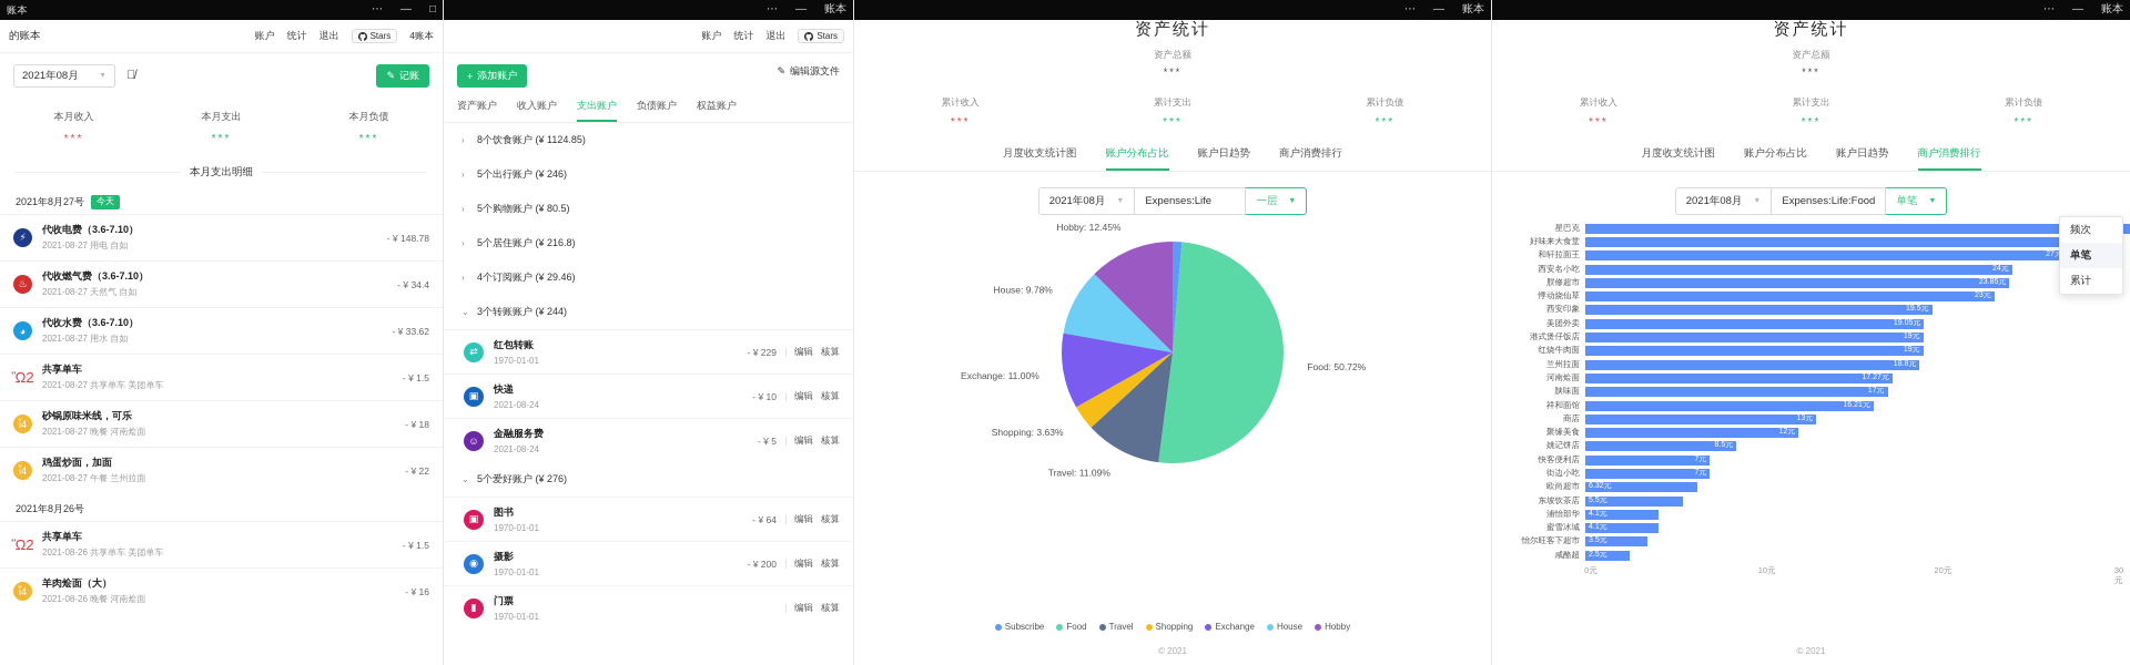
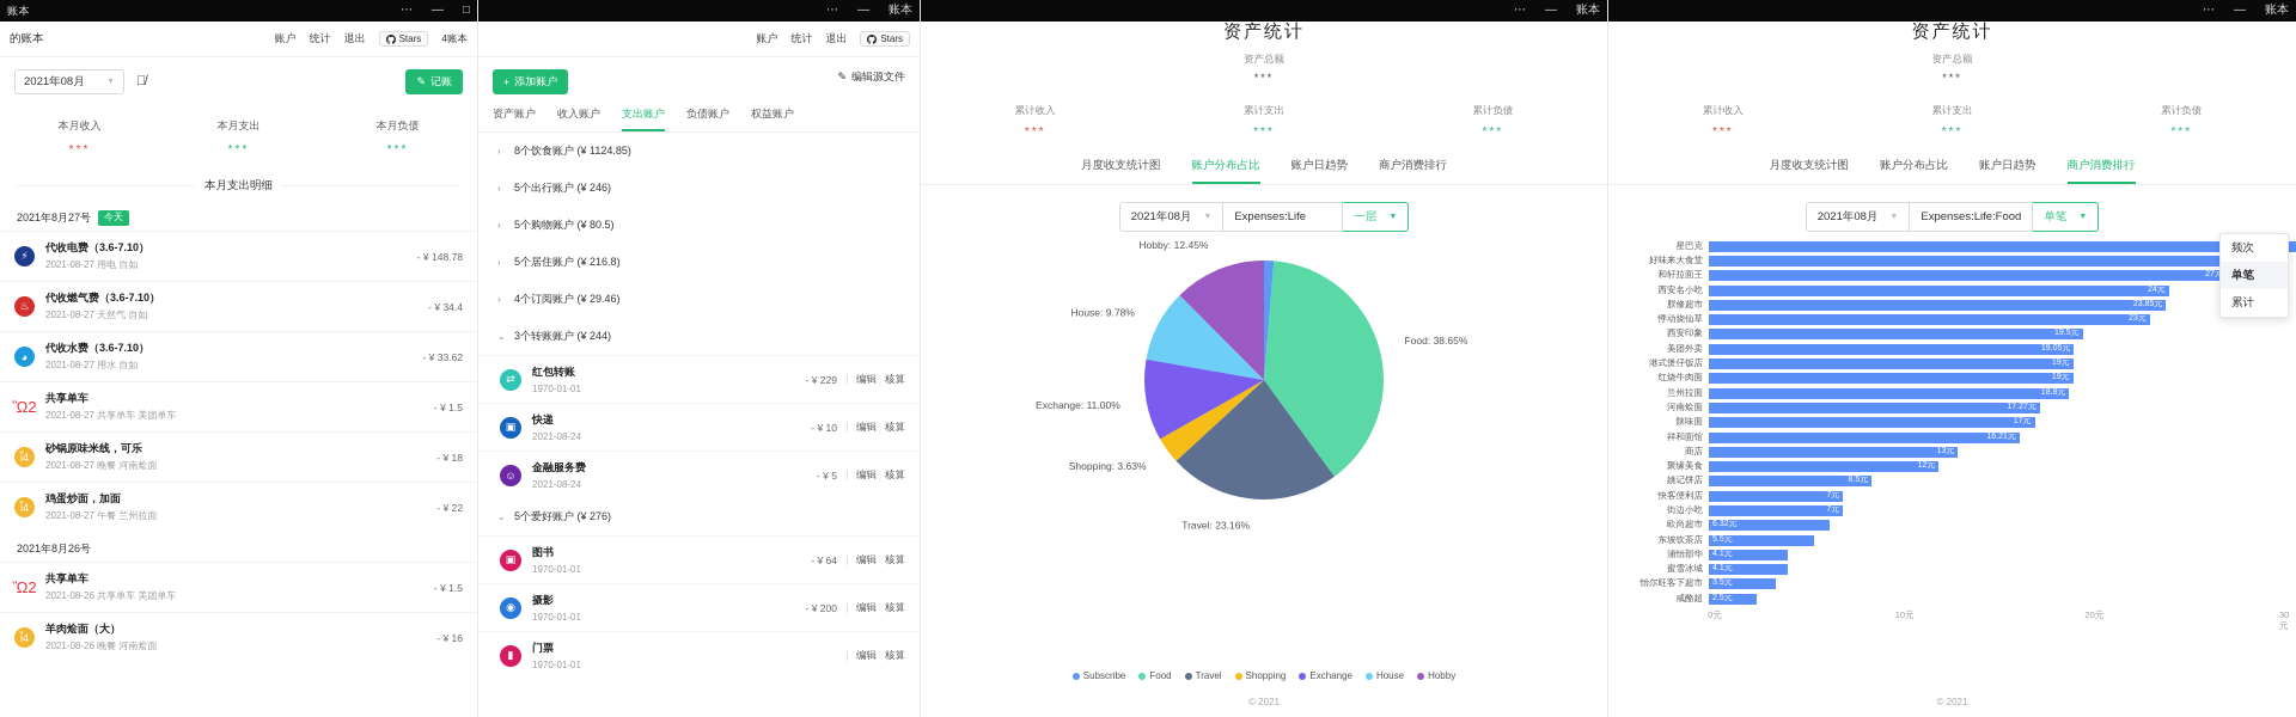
账户分布占比/Food: 50.72% -> 38.65%
账户分布占比/Travel: 11.09% -> 23.16%
